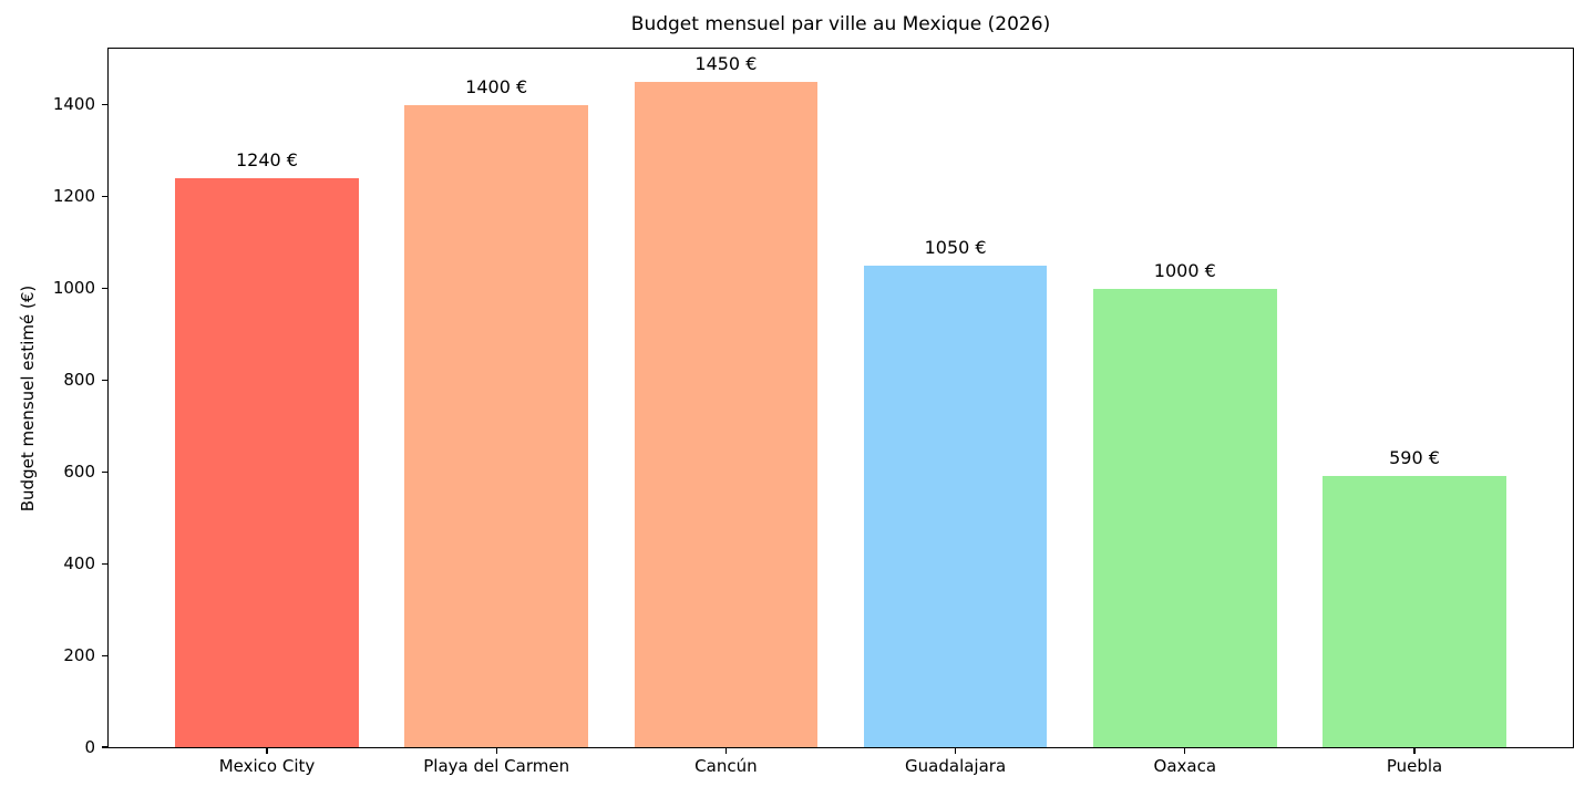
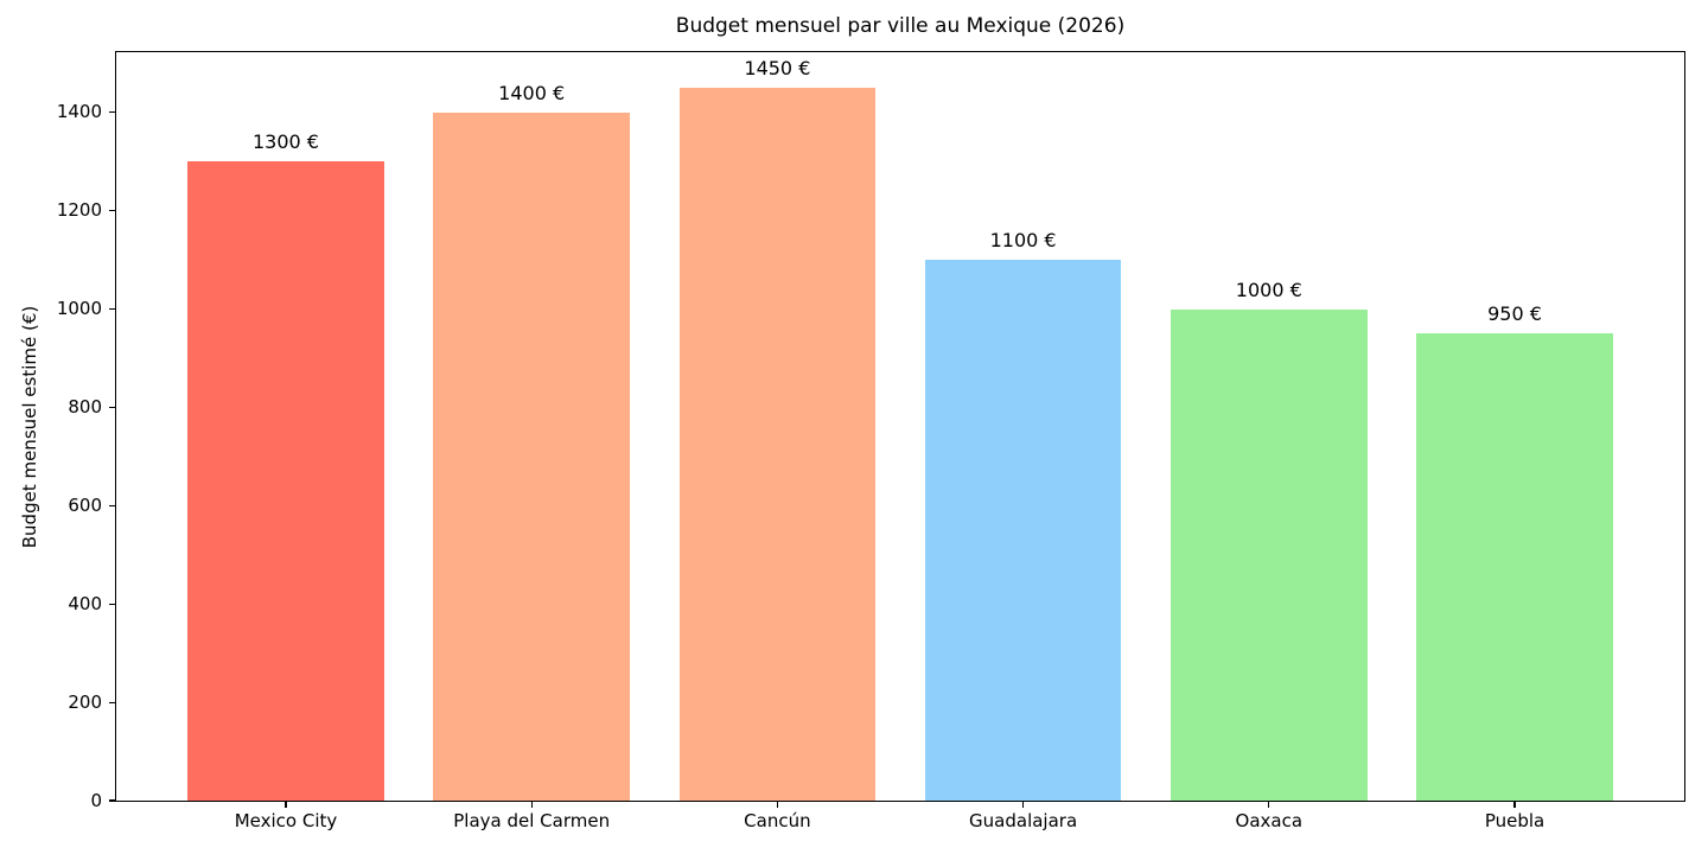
Mexico City: 1240 -> 1300
Guadalajara: 1050 -> 1100
Puebla: 590 -> 950
